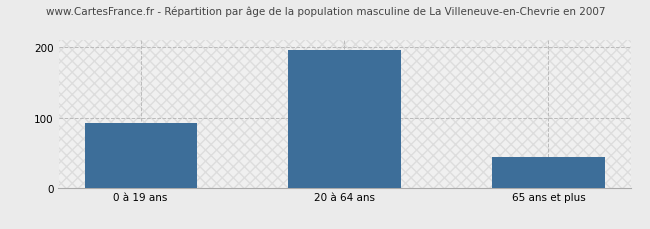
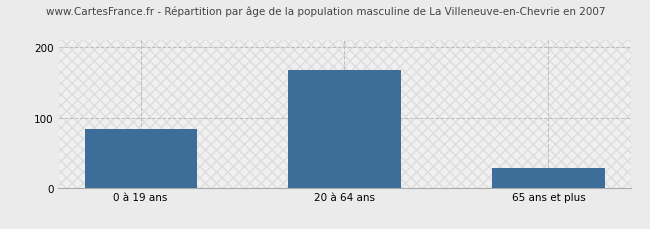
0 à 19 ans: 92 -> 83
20 à 64 ans: 196 -> 168
65 ans et plus: 44 -> 28
